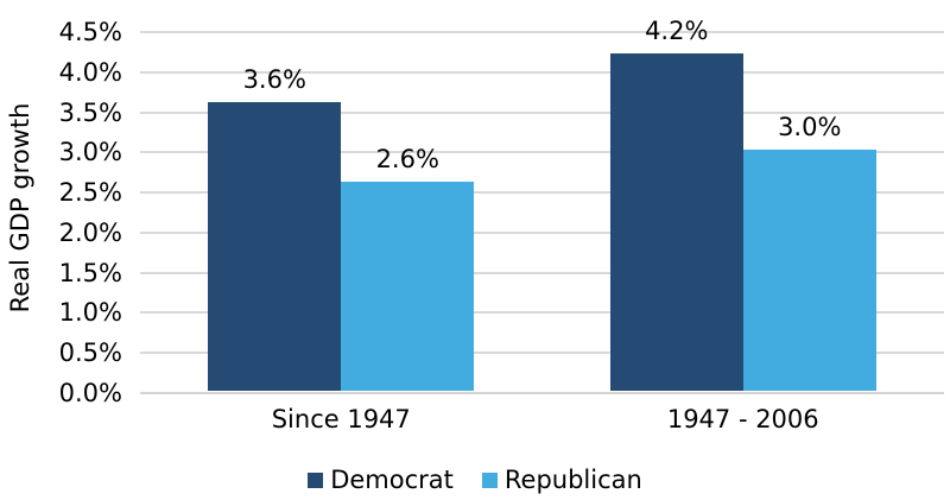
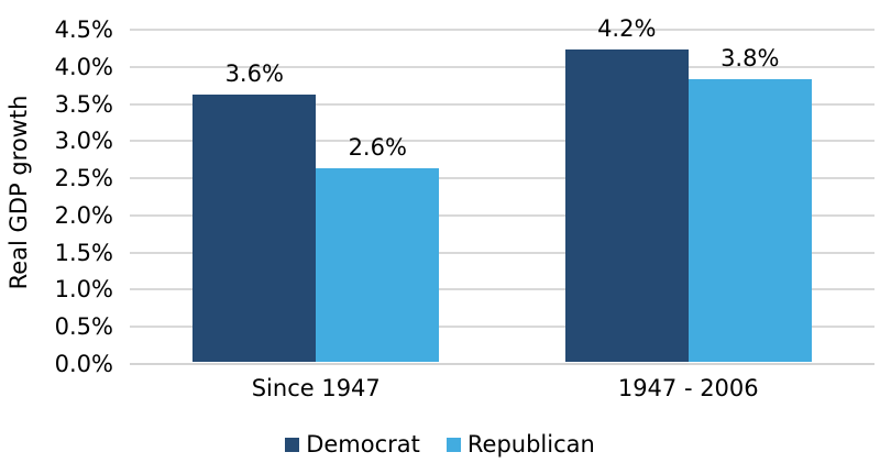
Republican/1947 - 2006: 3.0% -> 3.8%
